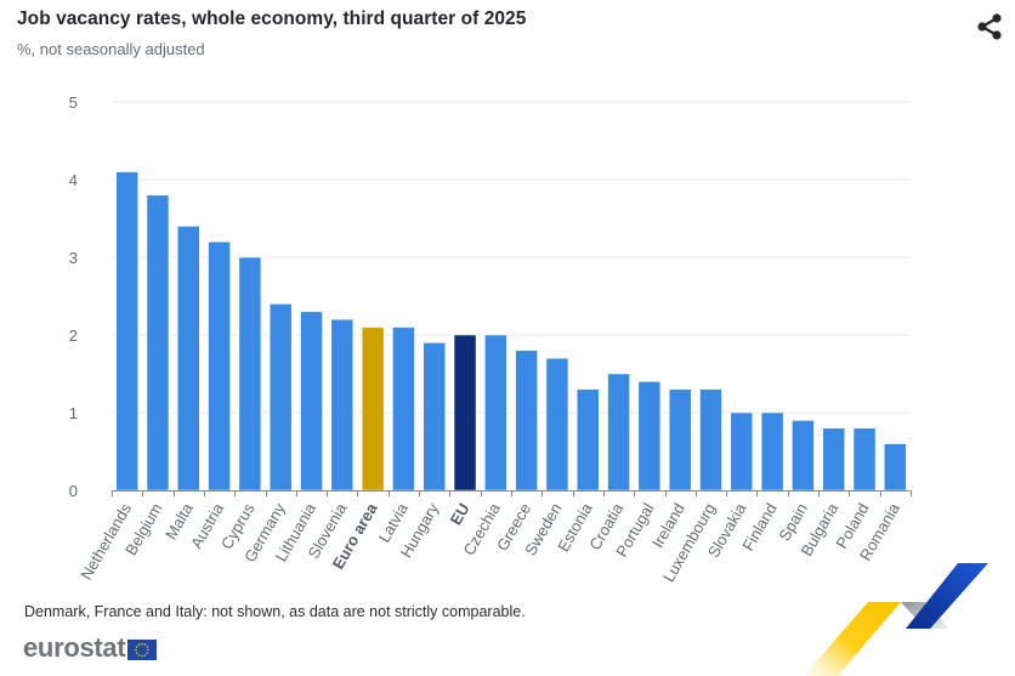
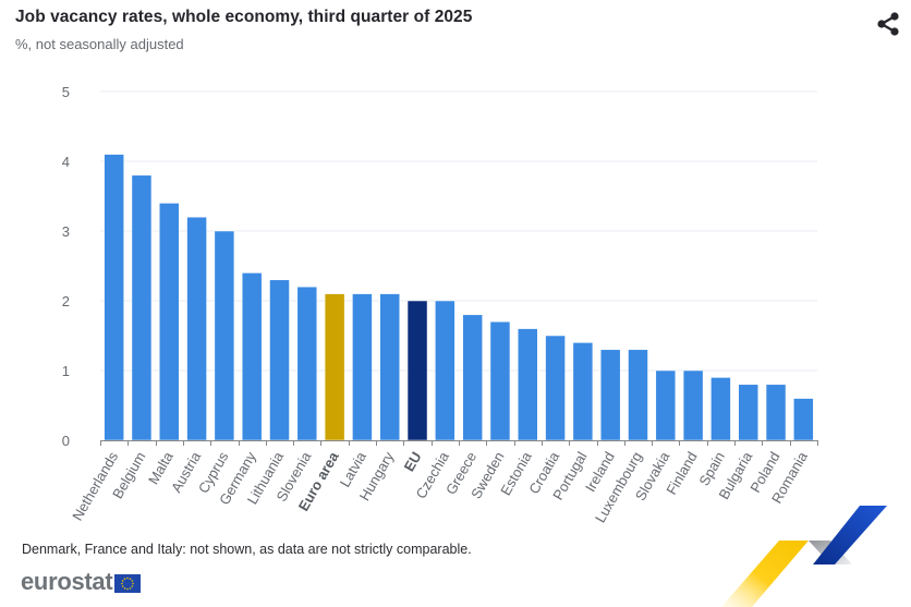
Hungary: 1.9 -> 2.1
Estonia: 1.3 -> 1.6
